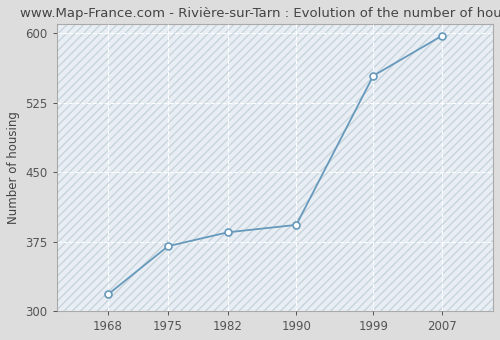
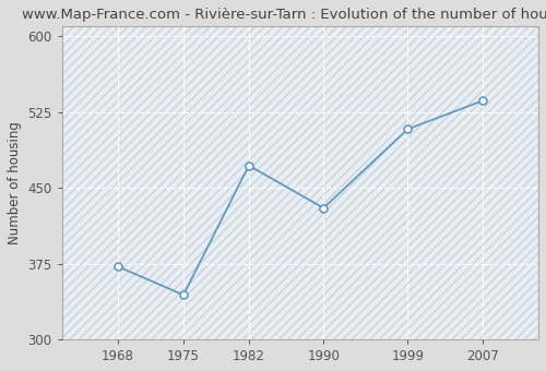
1968: 318 -> 372
1975: 370 -> 344
1982: 385 -> 472
1990: 393 -> 430
1999: 554 -> 508
2007: 597 -> 536
